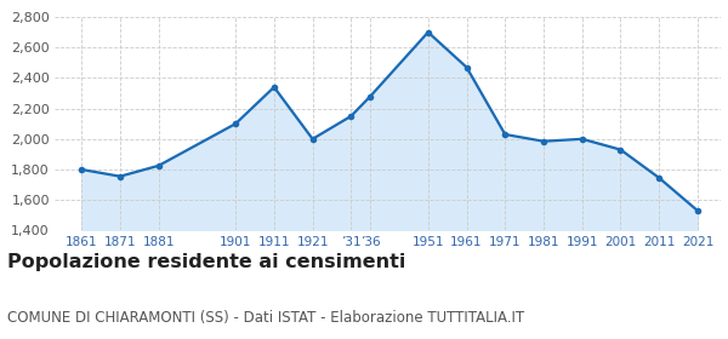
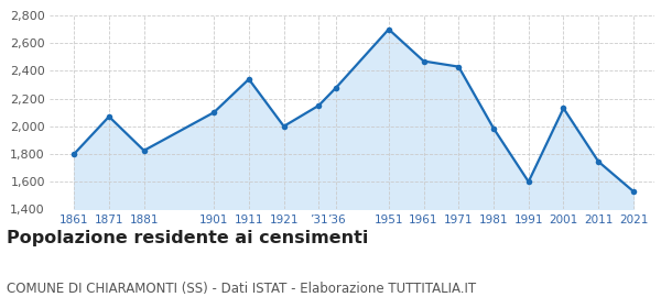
1871: 1,760 -> 2,070
1971: 2,030 -> 2,430
1991: 2,000 -> 1,600
2001: 1,930 -> 2,130
